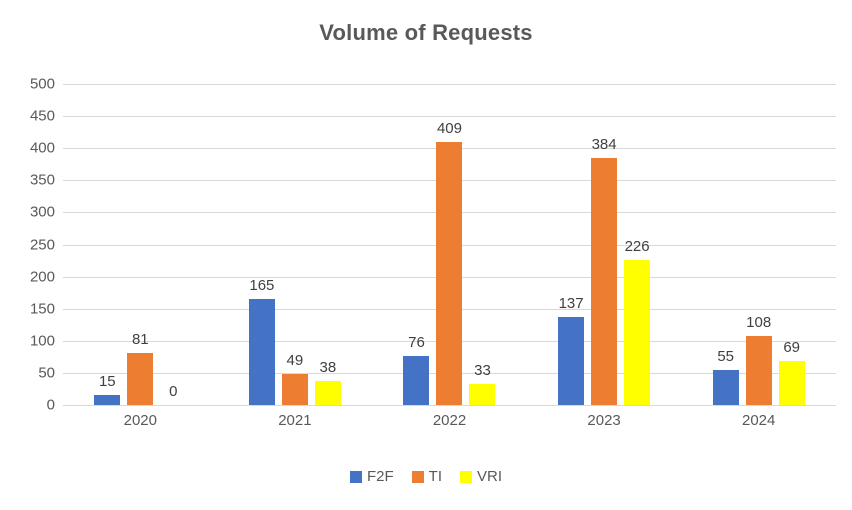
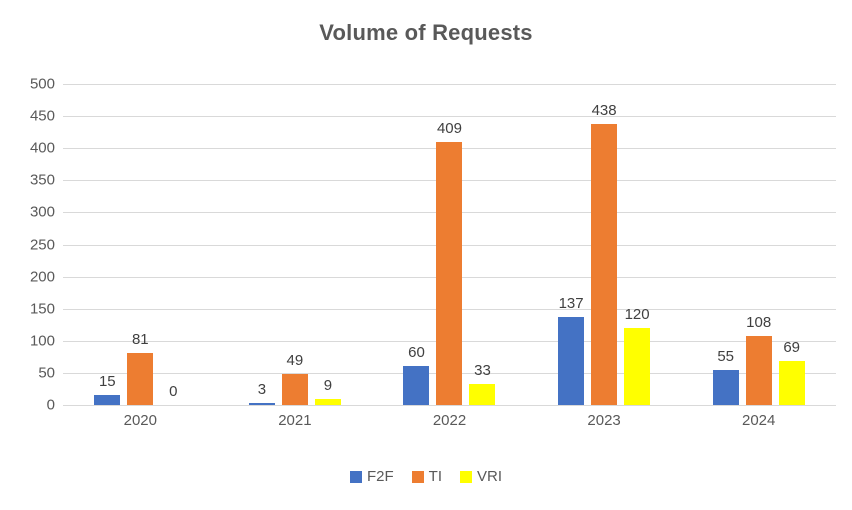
F2F/2021: 165 -> 3
VRI/2021: 38 -> 9
F2F/2022: 76 -> 60
TI/2023: 384 -> 438
VRI/2023: 226 -> 120
